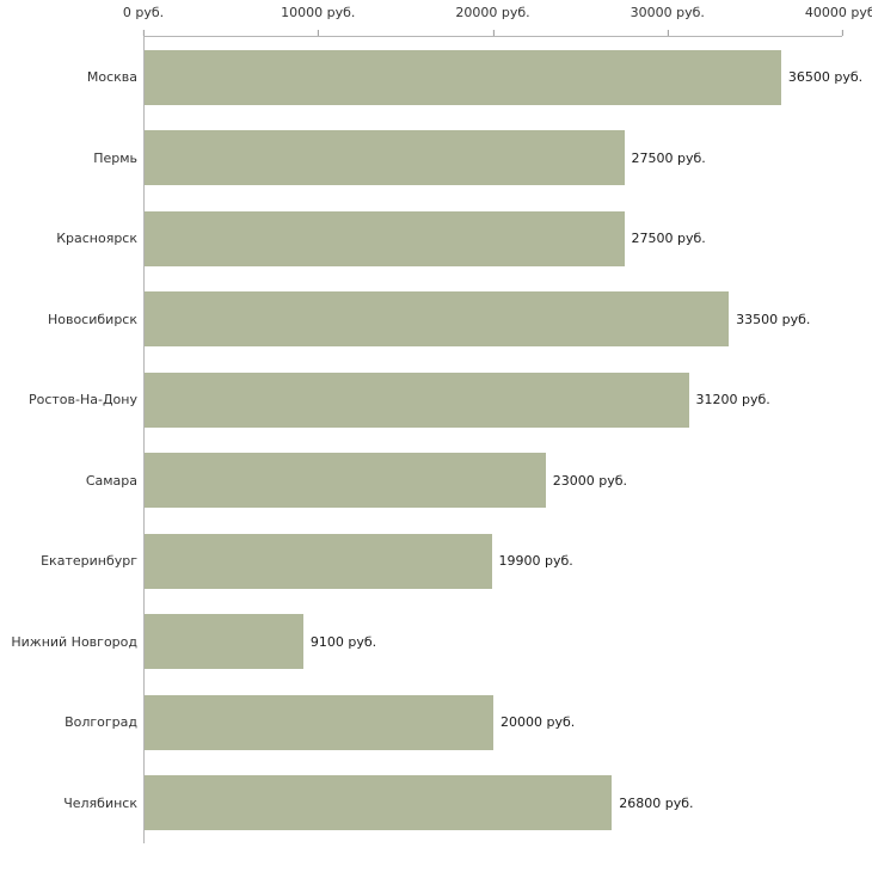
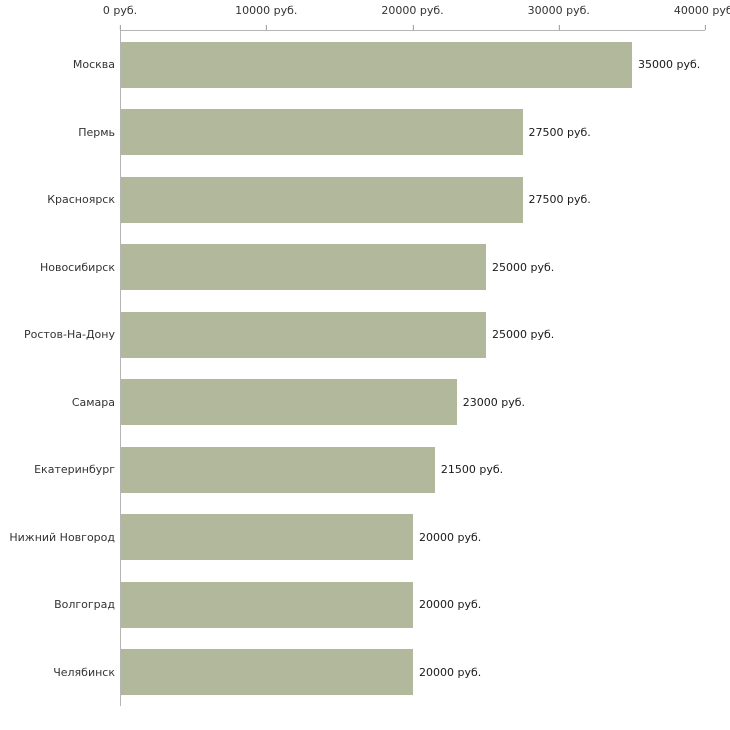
Москва: 36500 -> 35000
Новосибирск: 33500 -> 25000
Ростов-На-Дону: 31200 -> 25000
Екатеринбург: 19900 -> 21500
Нижний Новгород: 9100 -> 20000
Челябинск: 26800 -> 20000
